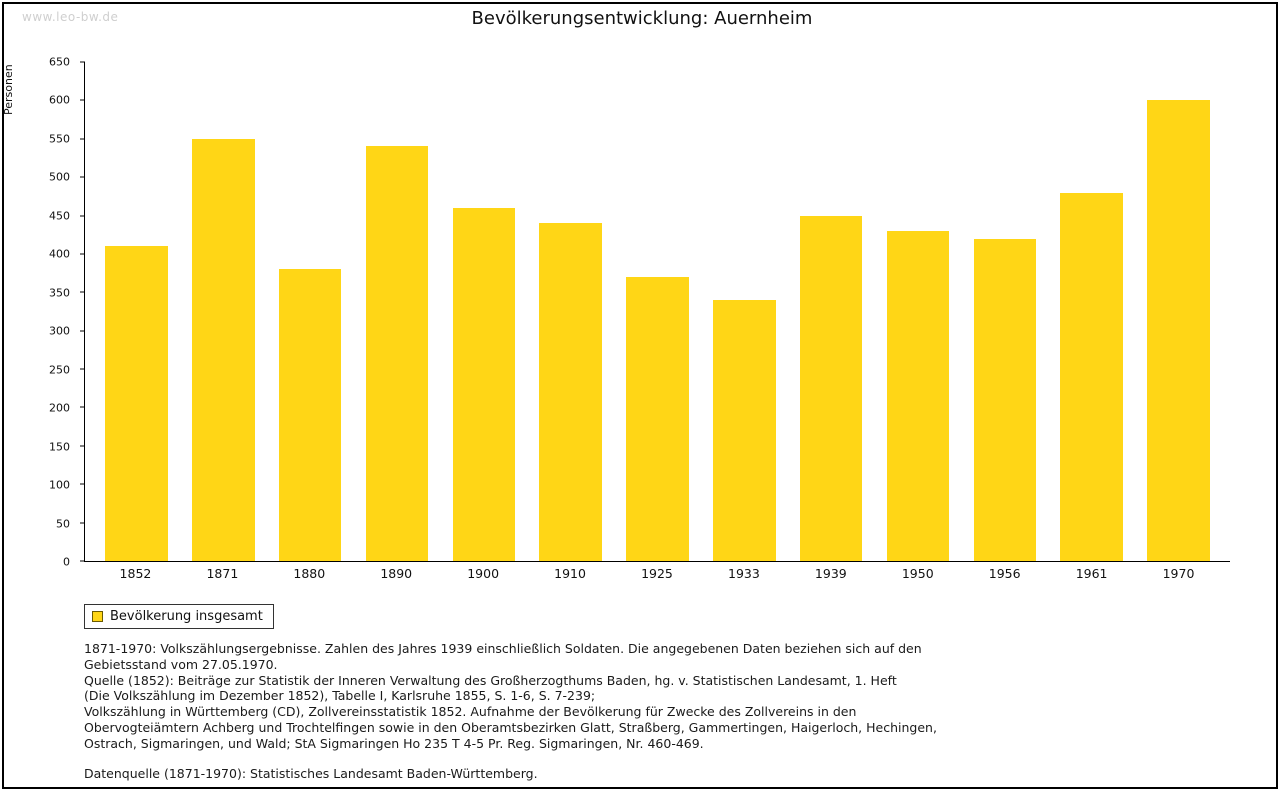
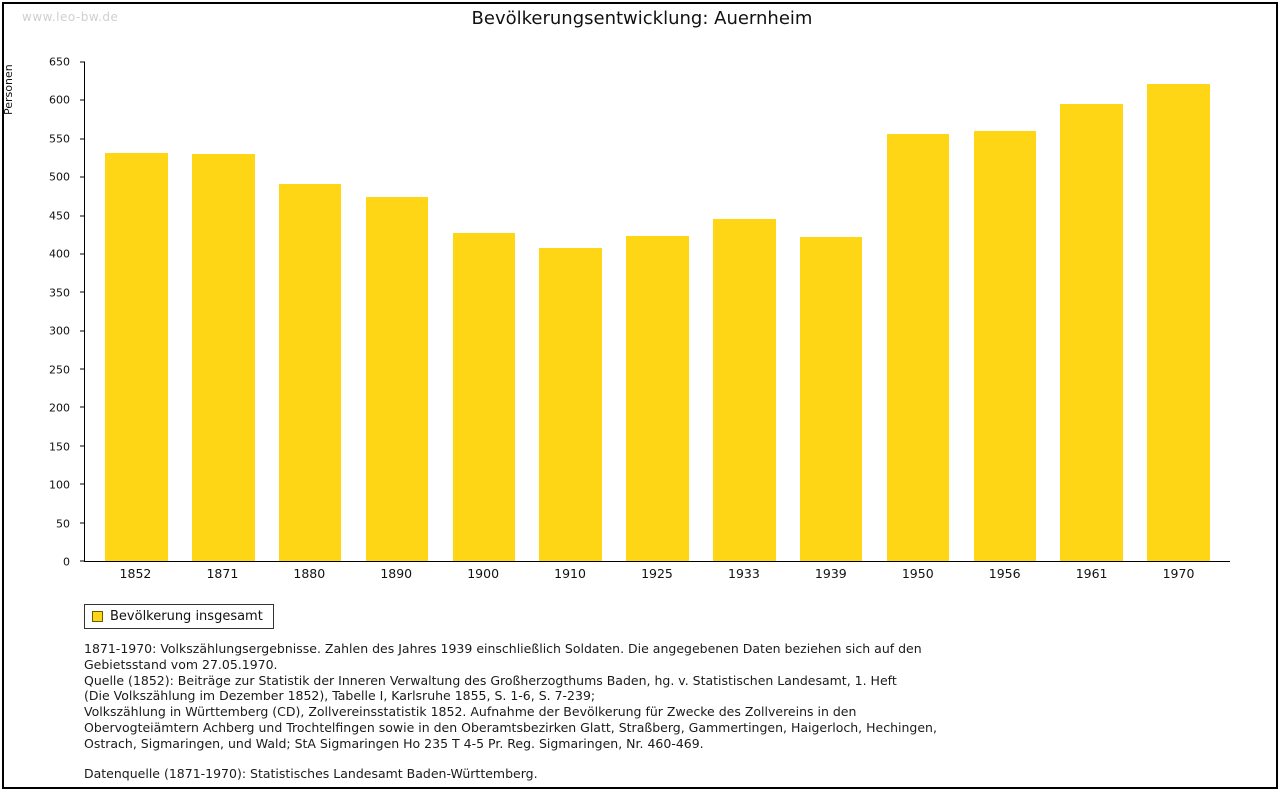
1852: 410 -> 530
1871: 550 -> 530
1880: 380 -> 490
1890: 540 -> 470
1900: 460 -> 430
1910: 440 -> 410
1925: 370 -> 420
1933: 340 -> 450
1939: 450 -> 420
1950: 430 -> 560
1956: 420 -> 560
1961: 480 -> 600
1970: 600 -> 620
